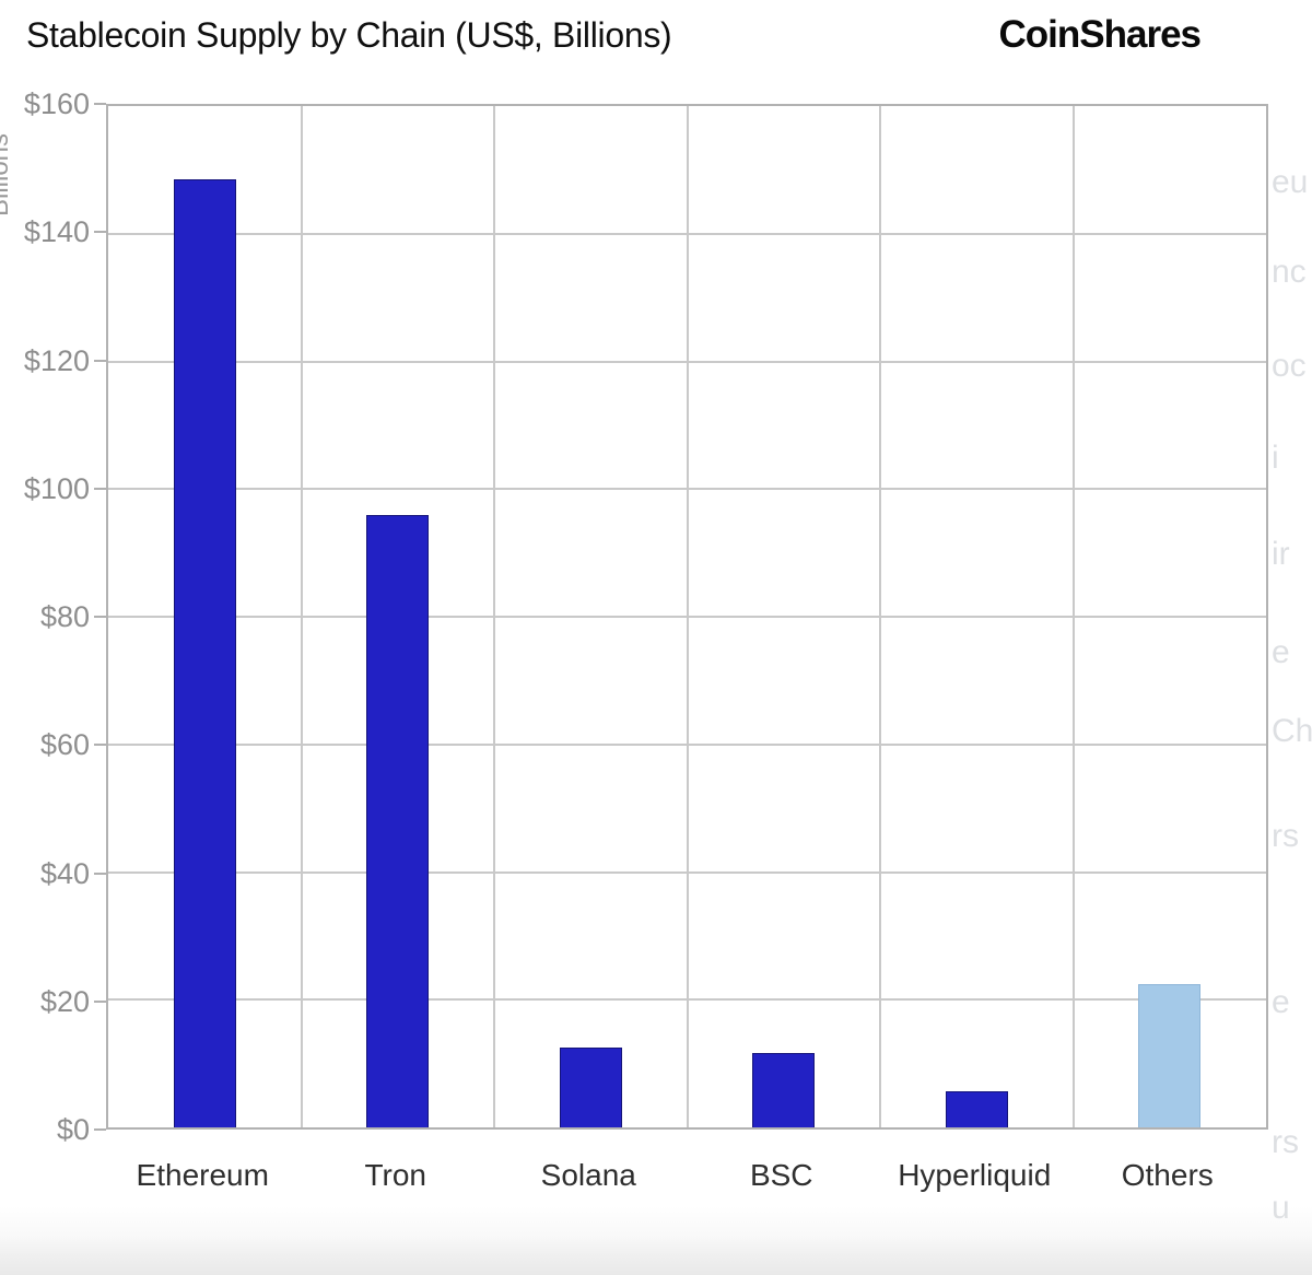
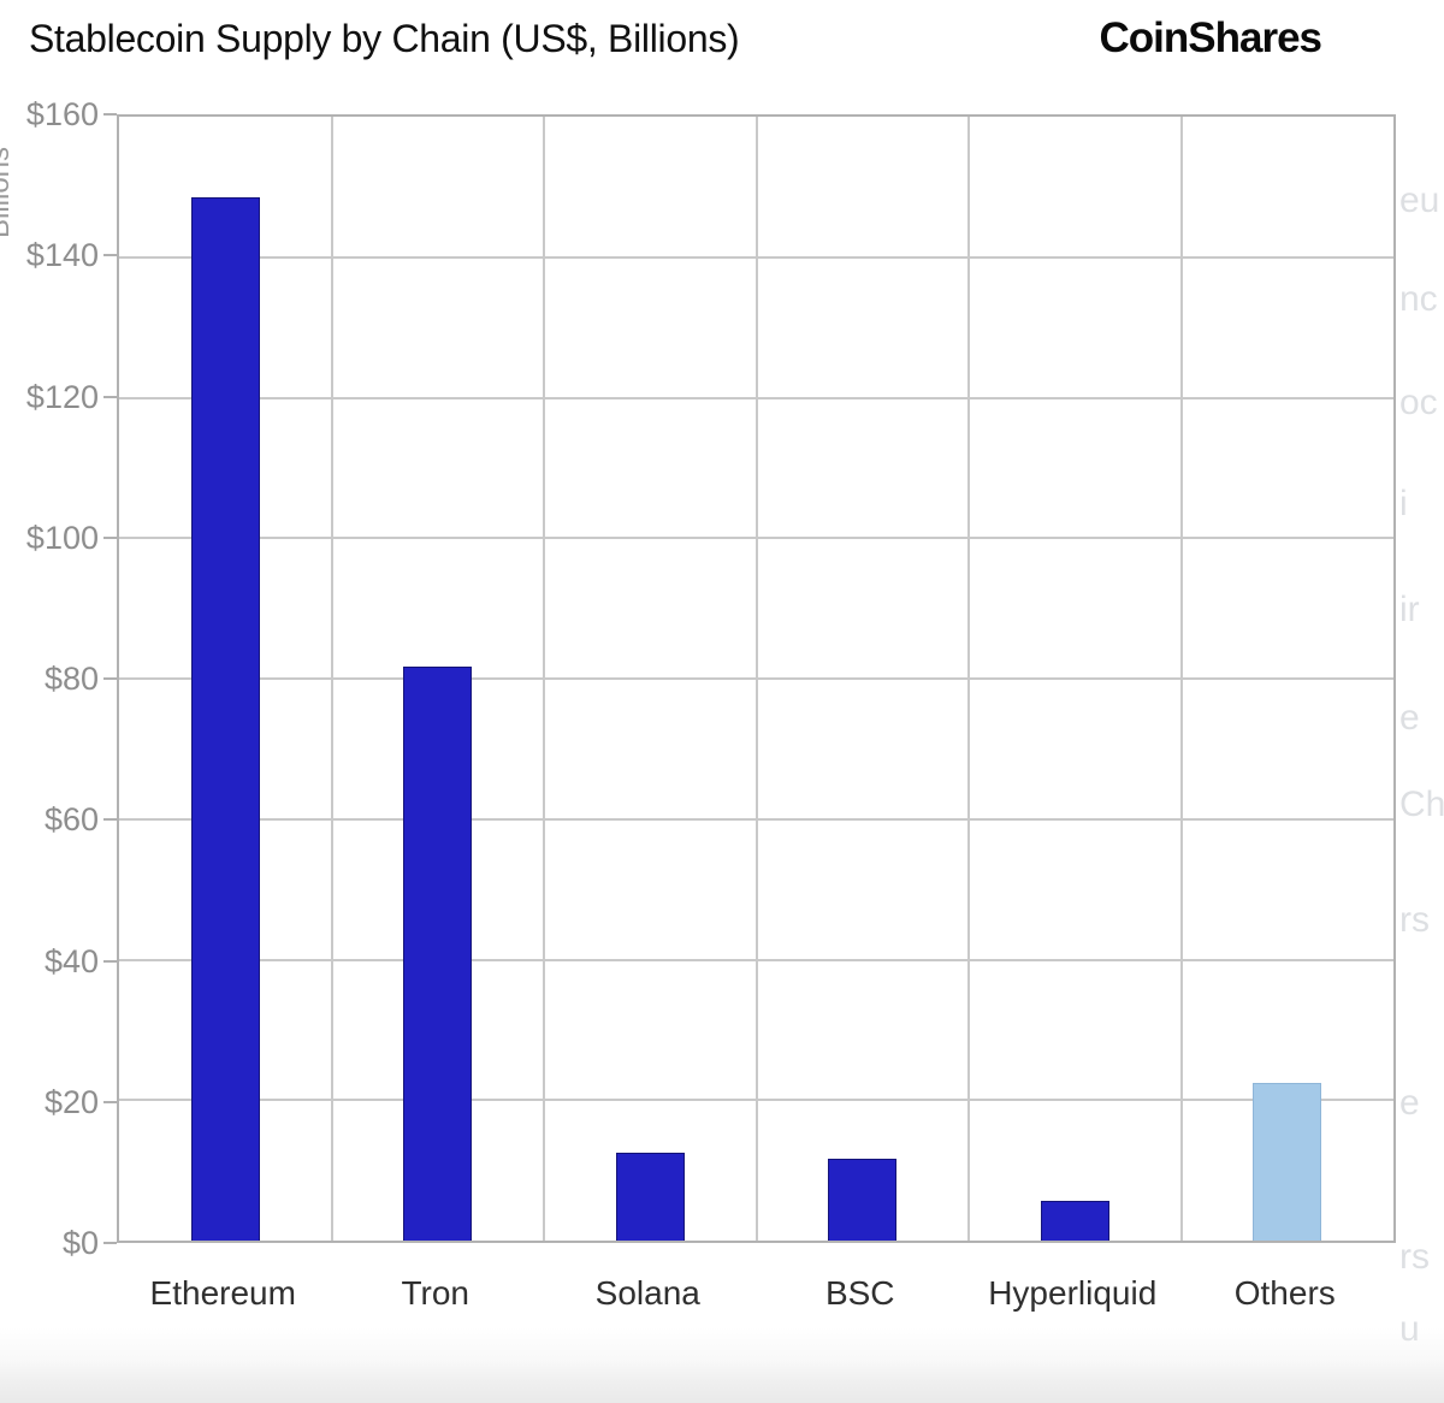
Tron: $96 -> $82
